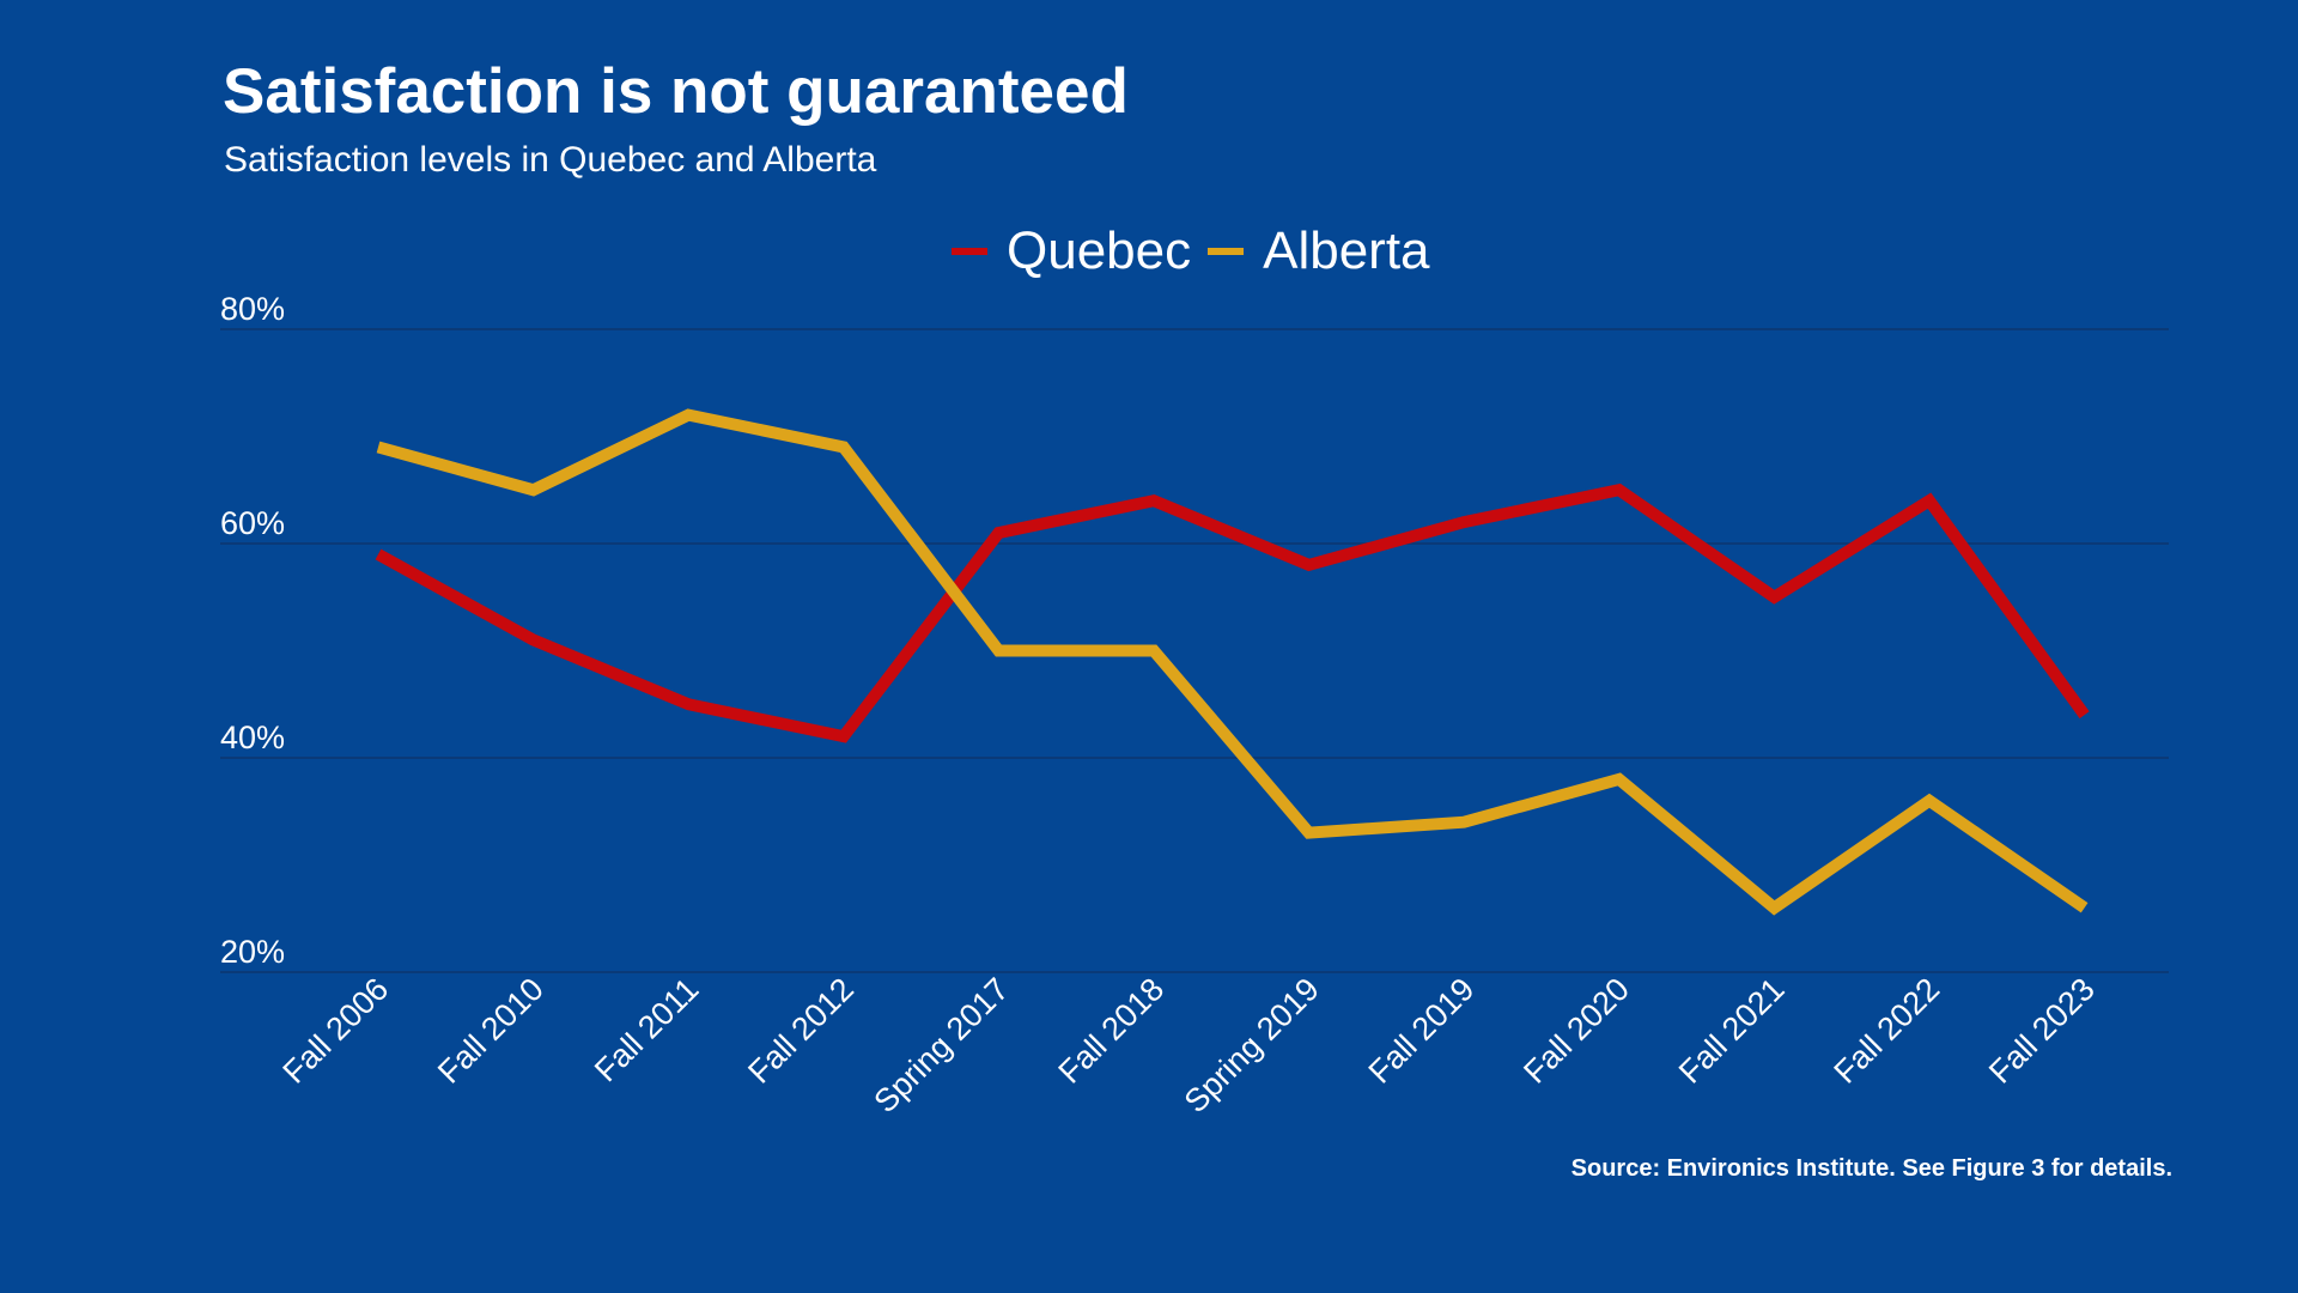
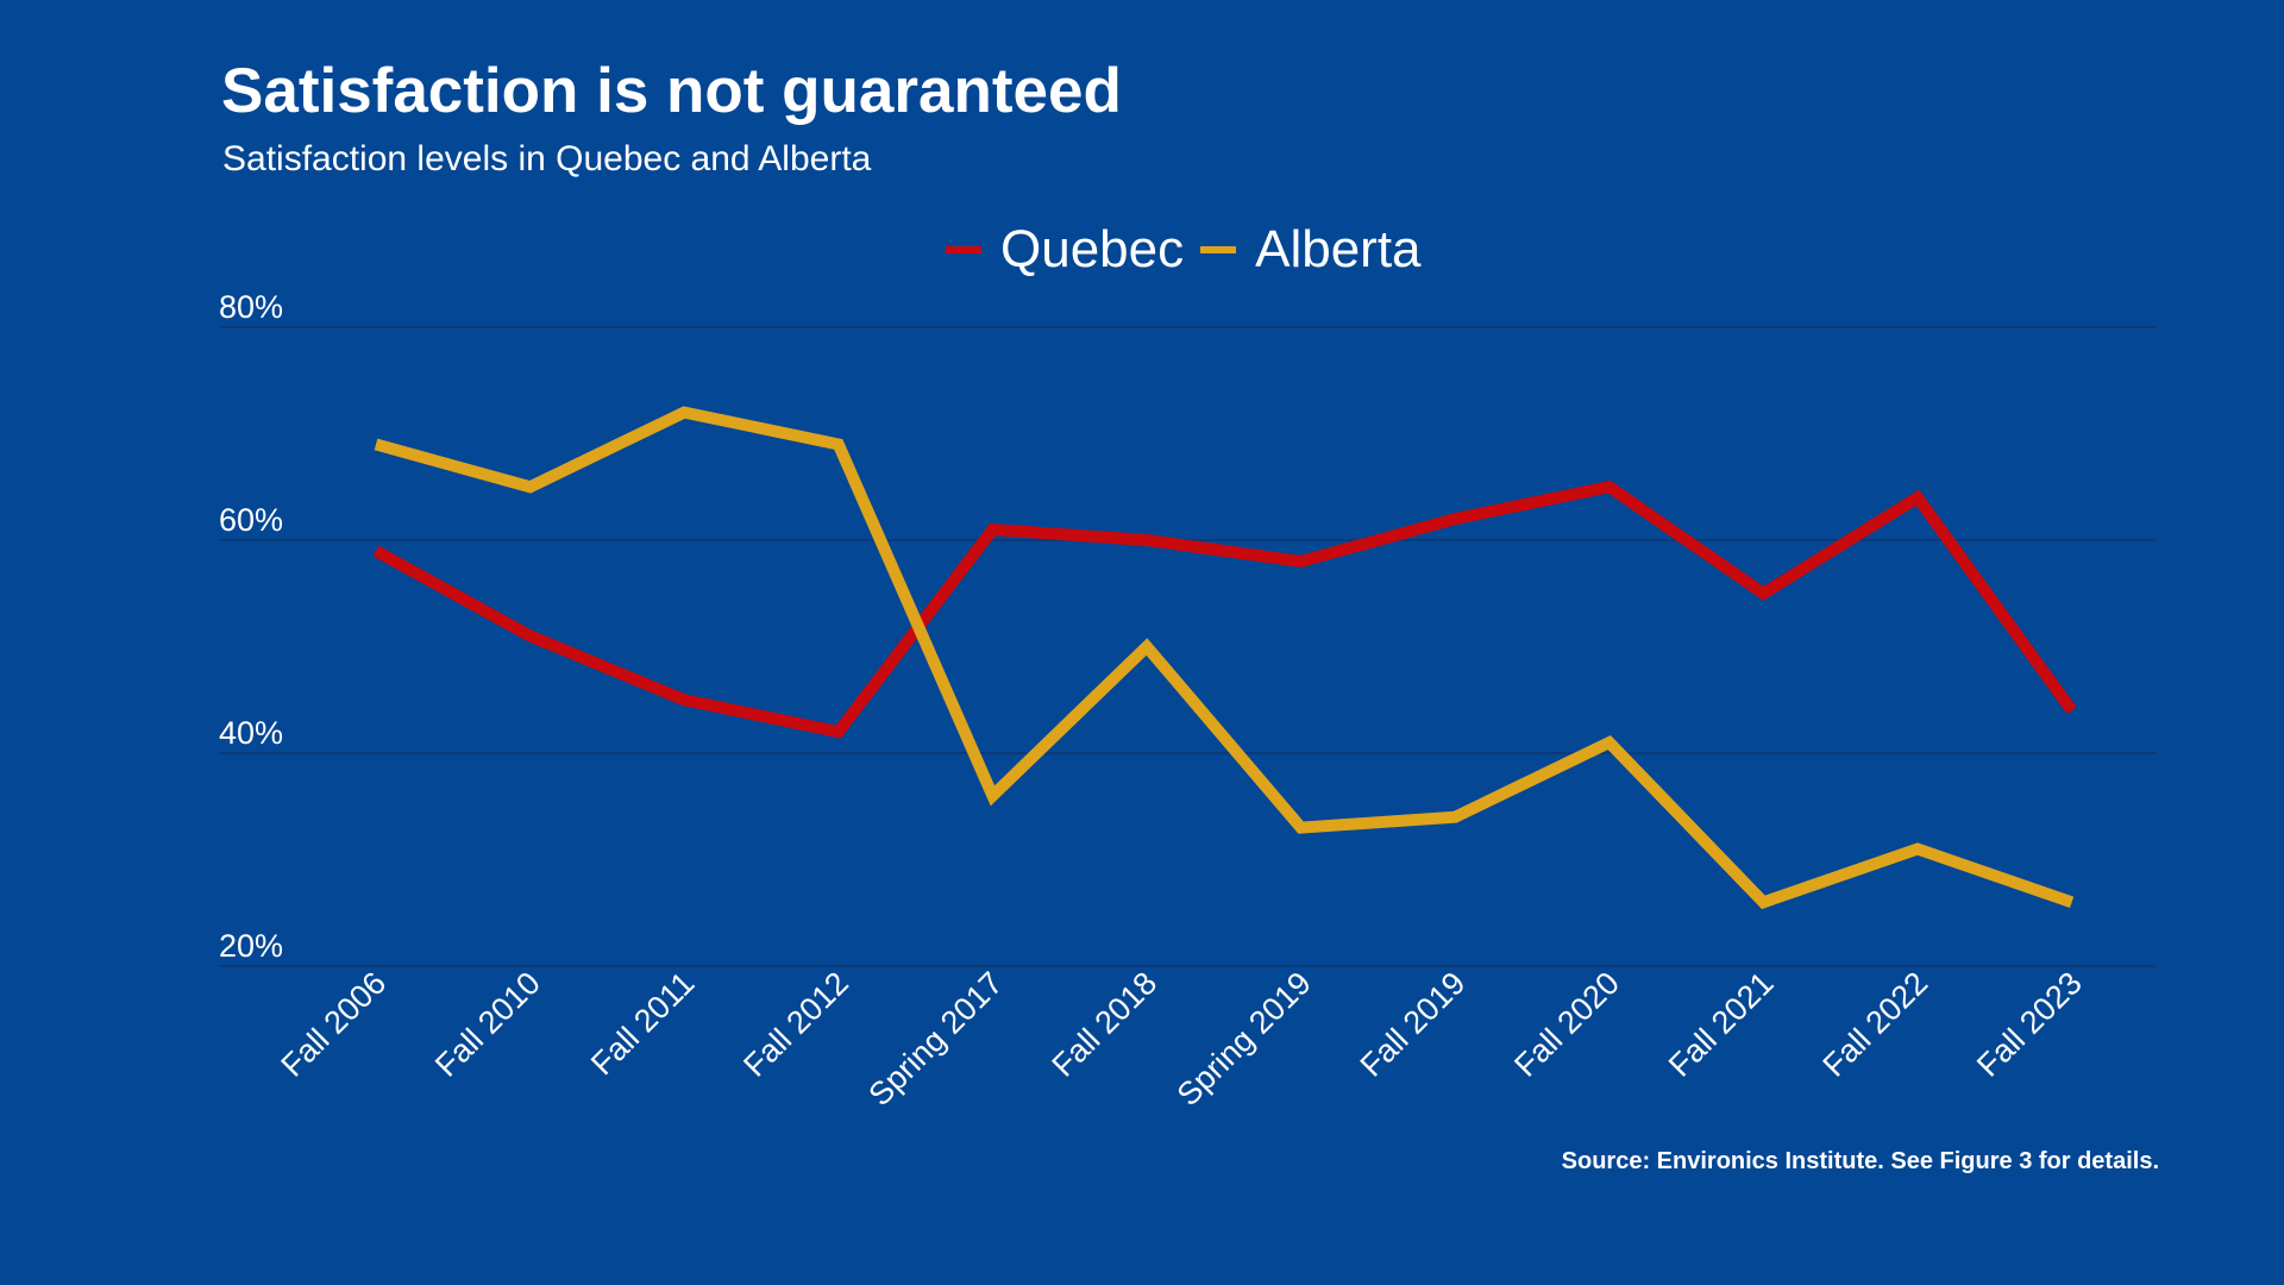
Alberta/Spring 2017: 50% -> 36%
Quebec/Fall 2018: 64% -> 60%
Alberta/Fall 2020: 38% -> 41%
Alberta/Fall 2022: 36% -> 31%
